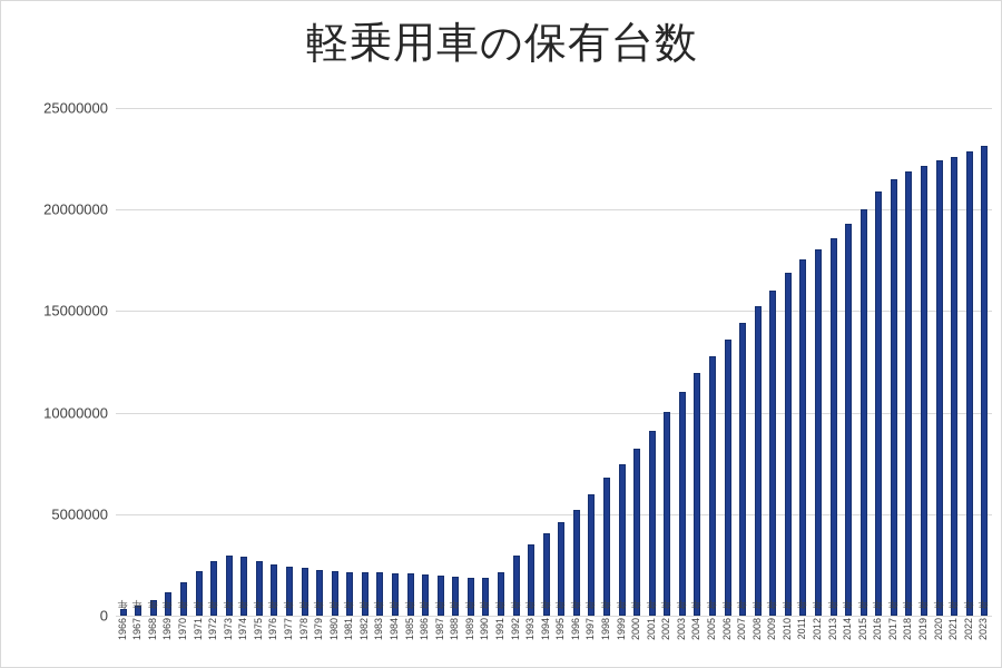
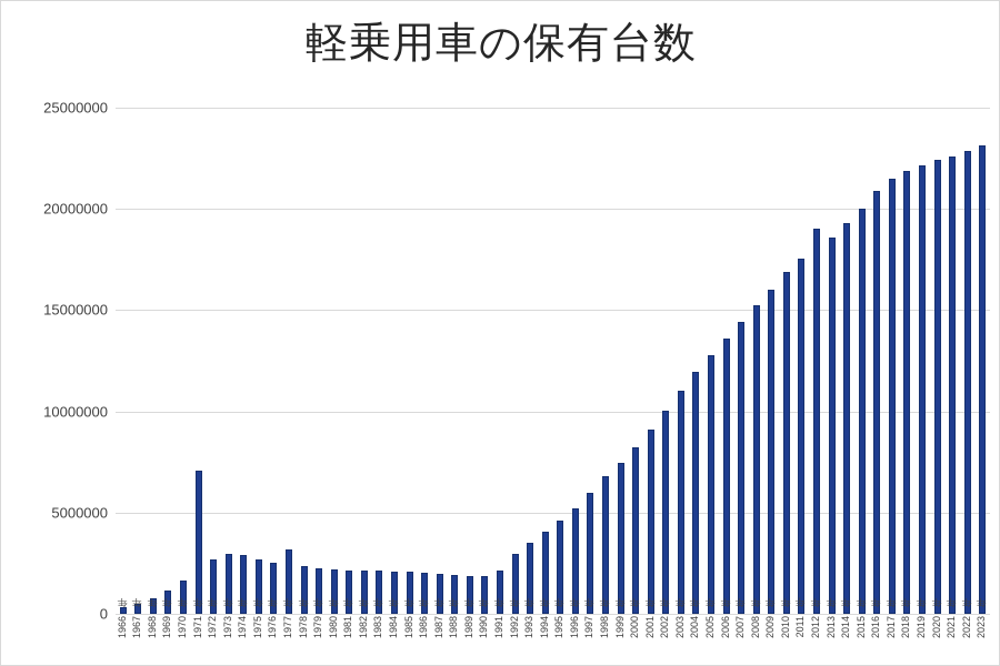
1971年: 2200000 -> 7100000
1977年: 2400000 -> 3200000
2012年: 18000000 -> 19000000
